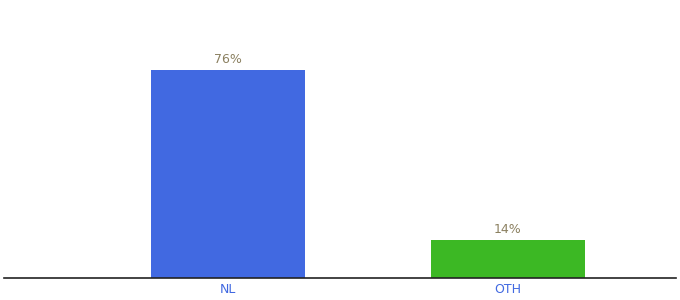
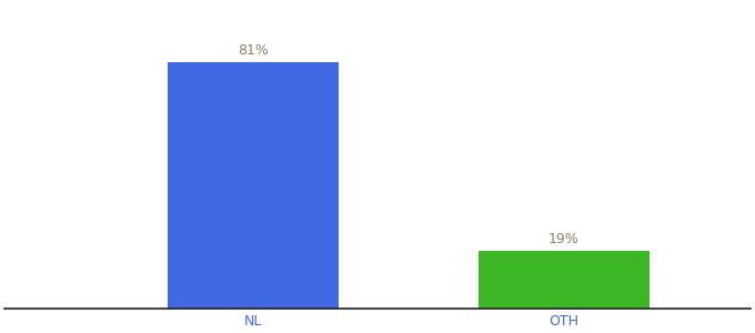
NL: 76% -> 81%
OTH: 14% -> 19%
